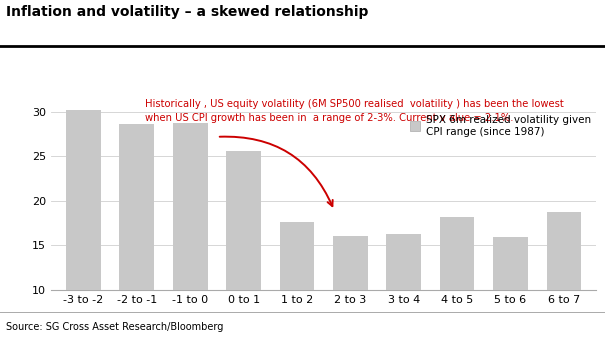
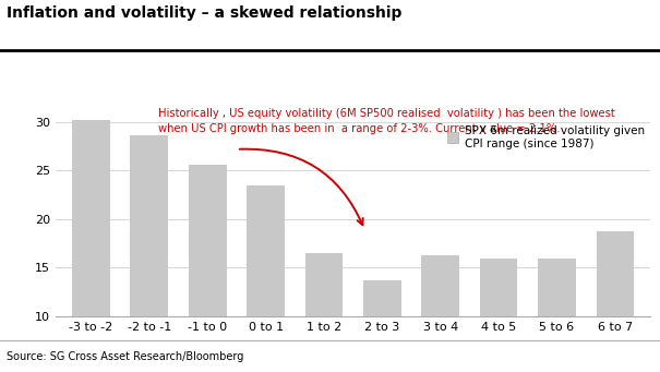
-1 to 0: 28.8 -> 25.6
0 to 1: 25.6 -> 23.5
1 to 2: 17.6 -> 16.5
2 to 3: 16.0 -> 13.7
4 to 5: 18.2 -> 15.9
